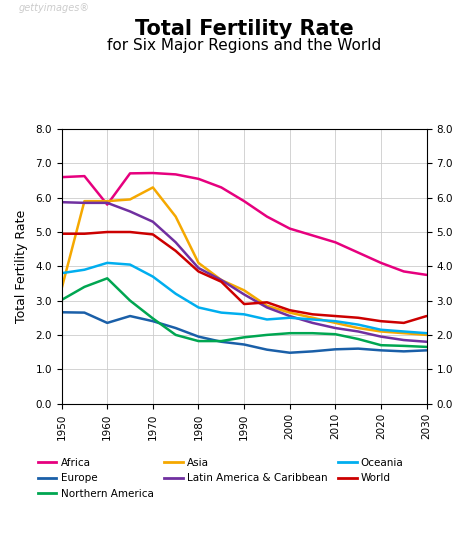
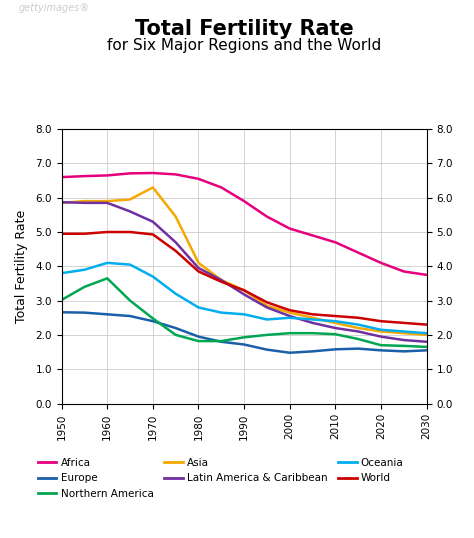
Asia/1950: 3.35 -> 5.85
Africa/1960: 5.80 -> 6.65
Europe/1960: 2.35 -> 2.60
World/1990: 2.90 -> 3.30
World/2030: 2.55 -> 2.30
